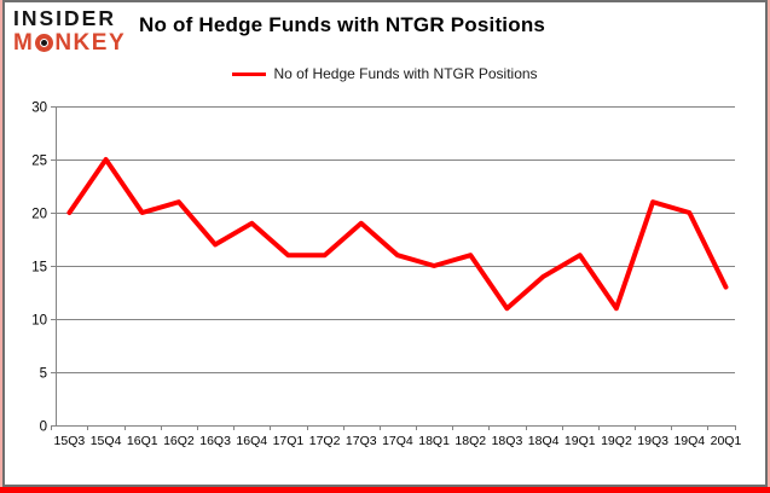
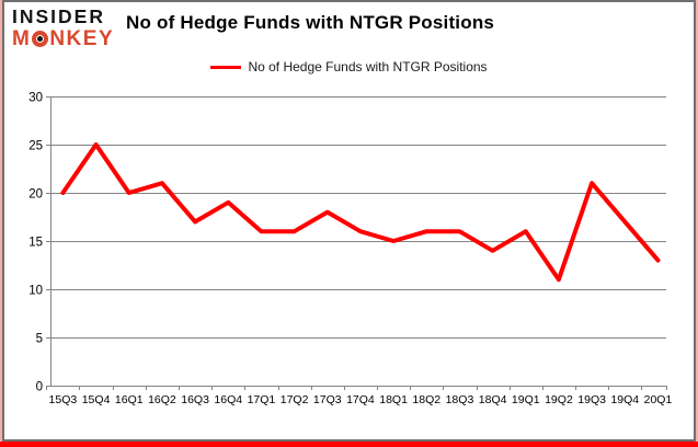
17Q3: 19 -> 18
18Q3: 11 -> 16
19Q4: 20 -> 17
